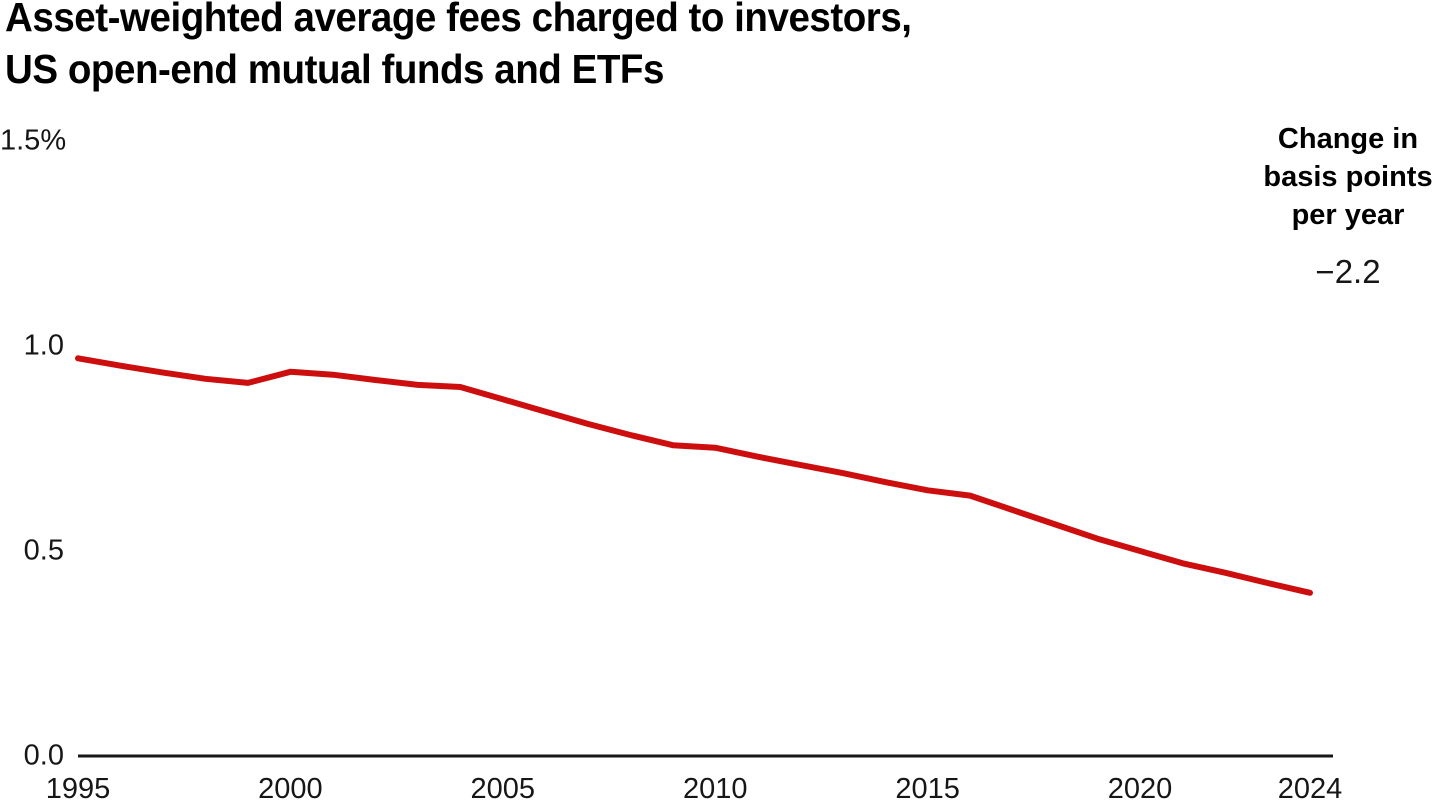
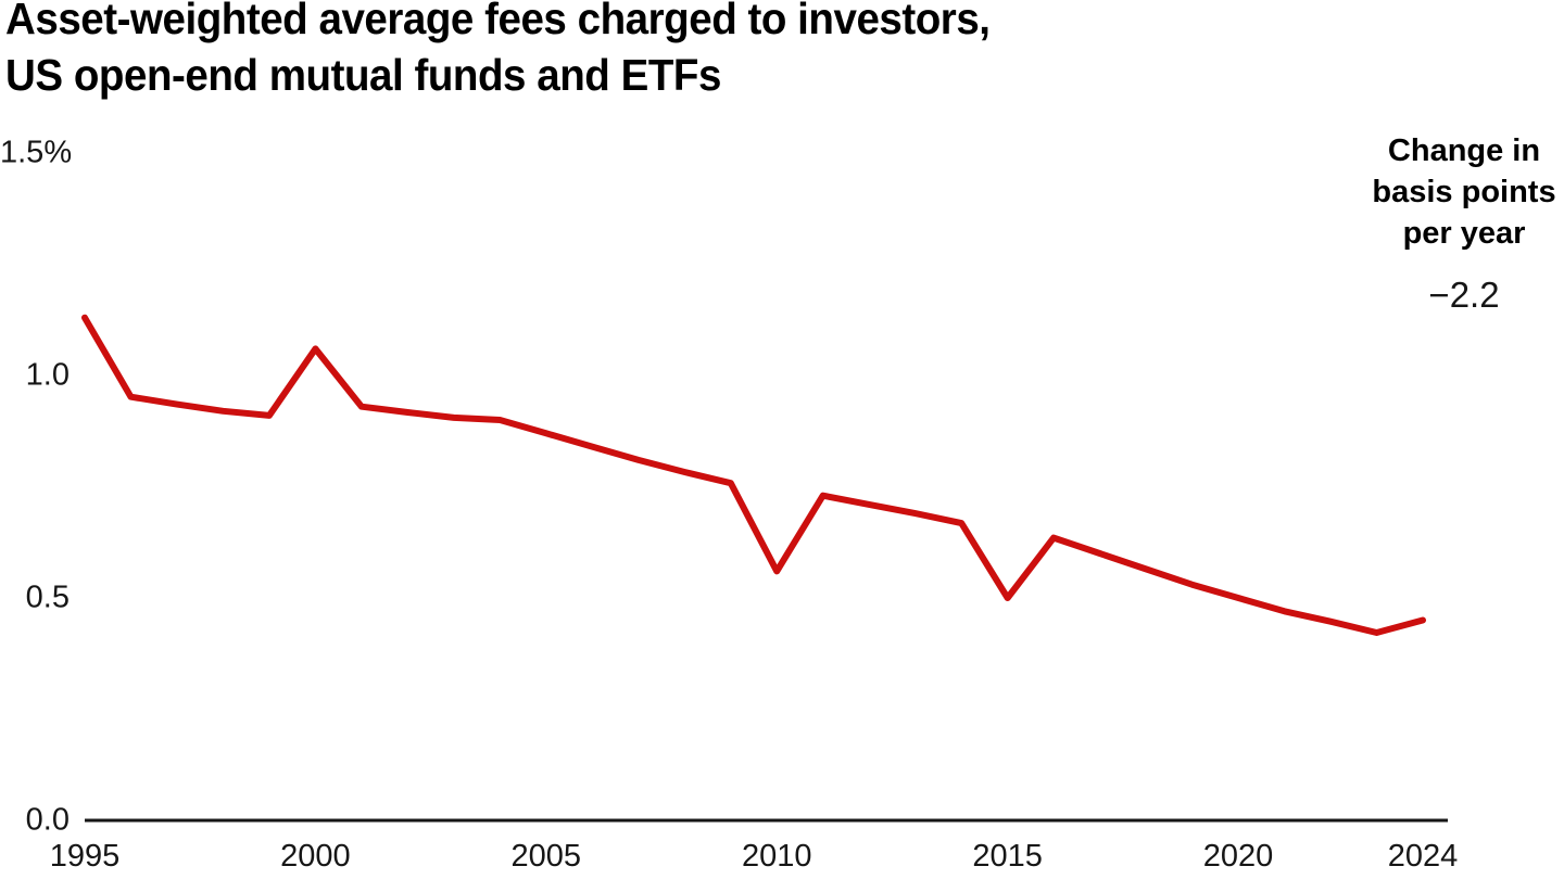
1995: 0.97 -> 1.13
2000: 0.94 -> 1.06
2010: 0.75 -> 0.56
2015: 0.65 -> 0.50
2024: 0.40 -> 0.45
